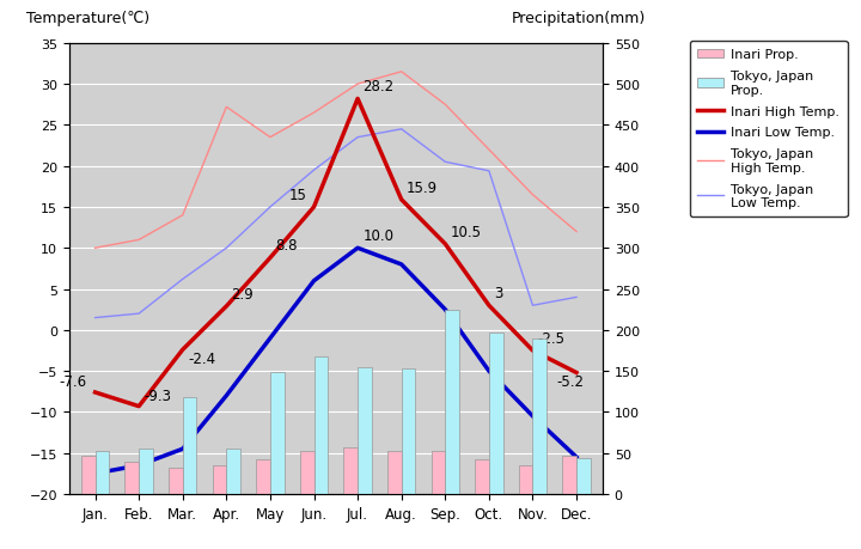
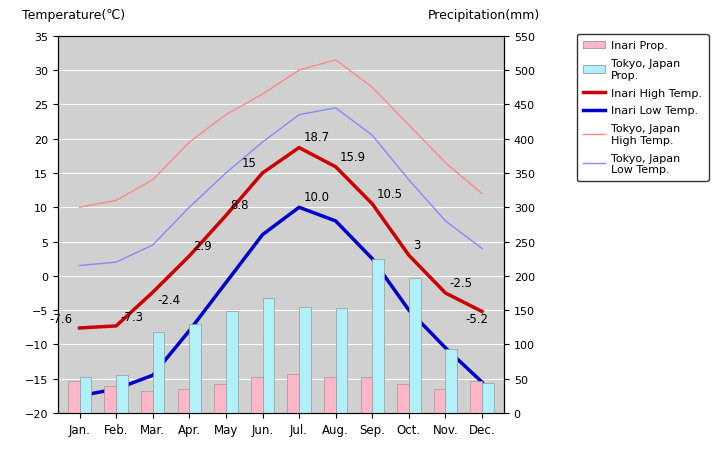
Inari High Temp./Feb.: -9.3 -> -7.3
Tokyo, Japan Low Temp./Mar.: 6.2 -> 4.5
Tokyo, Japan High Temp./Apr.: 27.2 -> 19.5
Tokyo, Japan Prop./Apr.: 56 -> 130
Inari High Temp./Jul.: 28.2 -> 18.7
Tokyo, Japan Low Temp./Oct.: 19.4 -> 14.0
Tokyo, Japan Low Temp./Nov.: 3.0 -> 8.0
Tokyo, Japan Prop./Nov.: 190 -> 93
